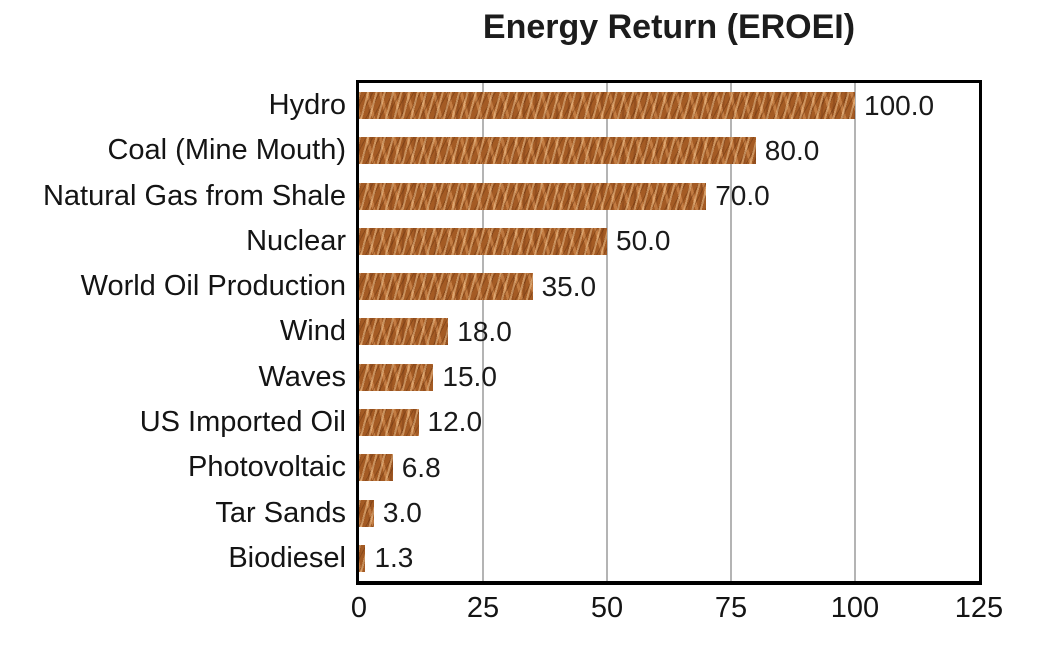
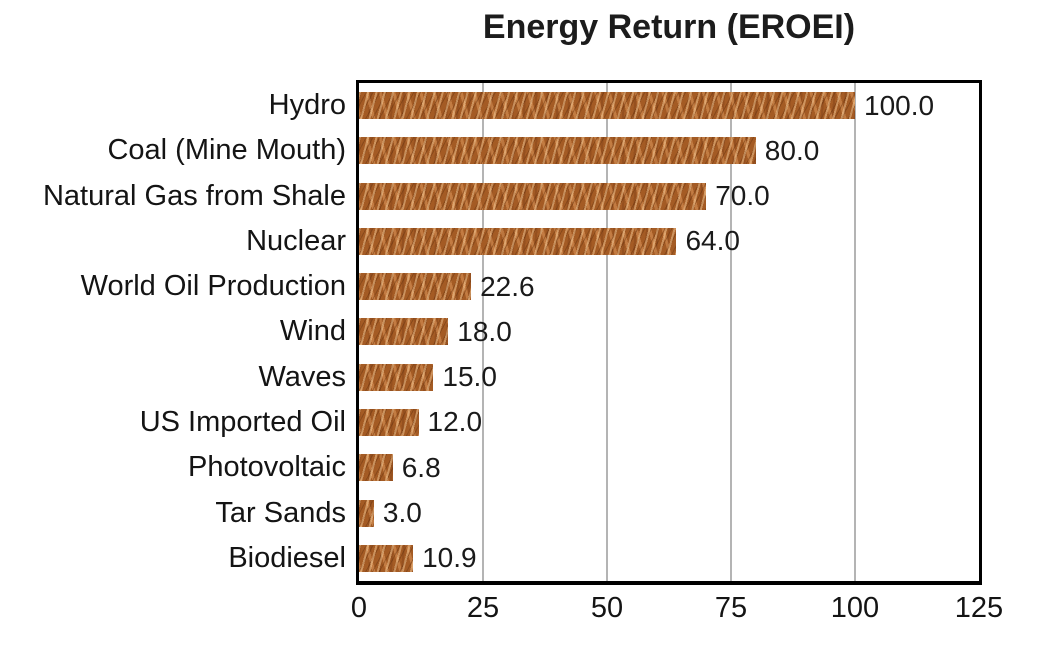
Nuclear: 50.0 -> 64.0
World Oil Production: 35.0 -> 22.6
Biodiesel: 1.3 -> 10.9
